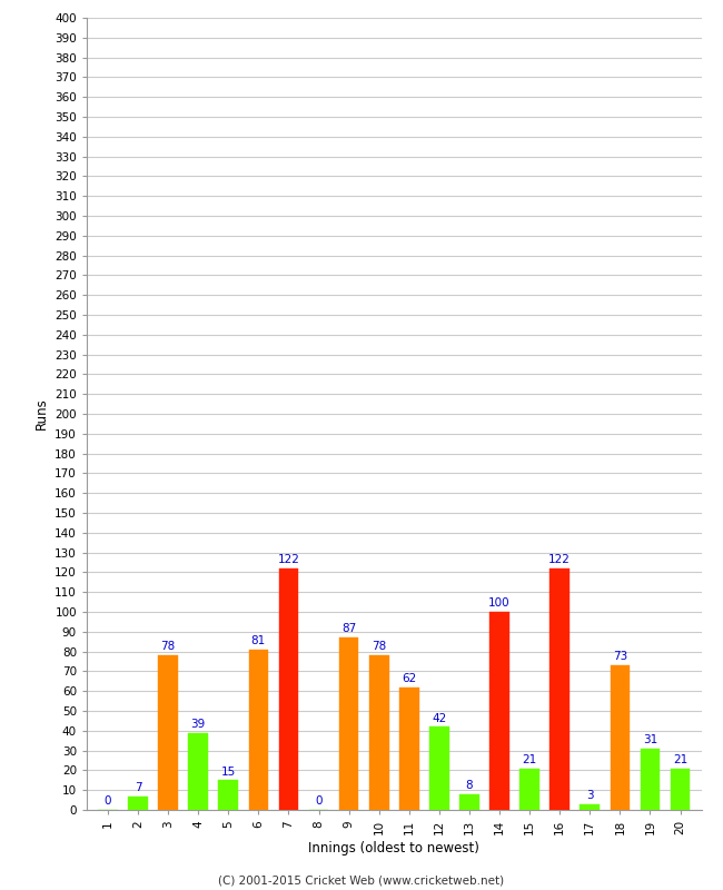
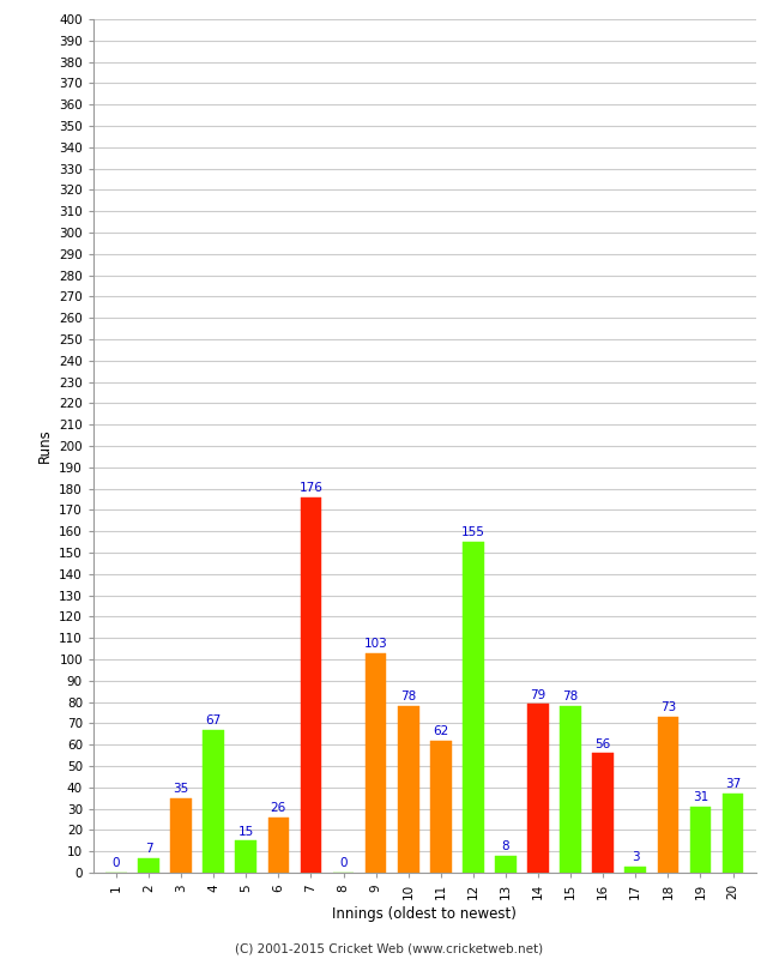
3: 78 -> 35
4: 39 -> 67
6: 81 -> 26
7: 122 -> 176
9: 87 -> 103
12: 42 -> 155
14: 100 -> 79
15: 21 -> 78
16: 122 -> 56
20: 21 -> 37
